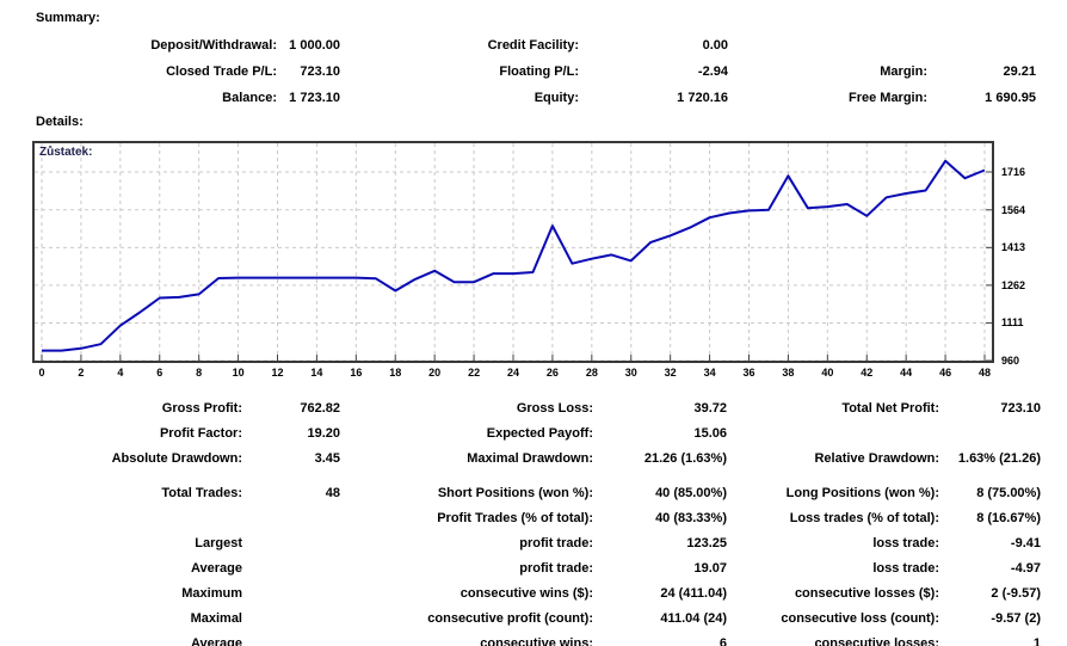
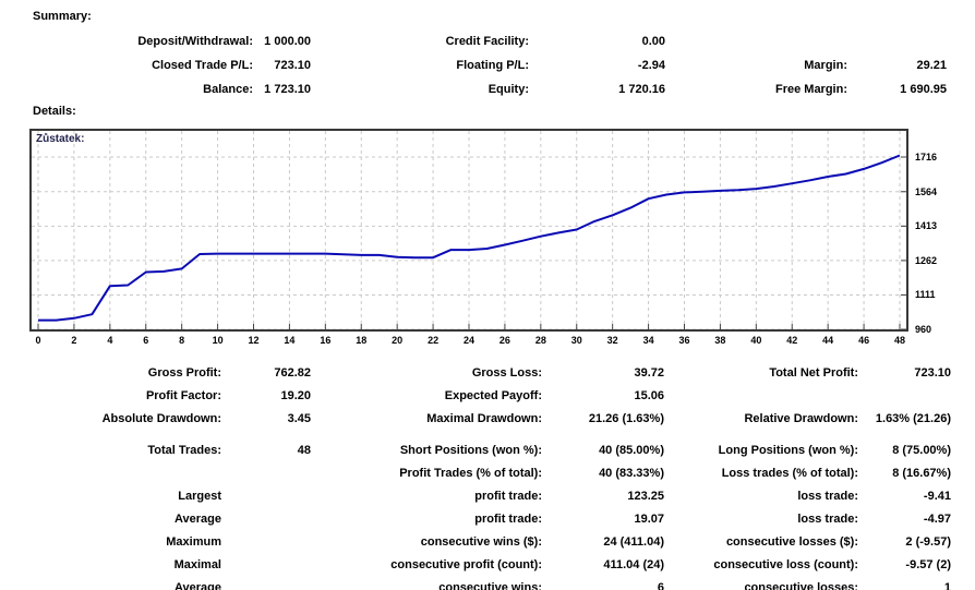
4: 1100 -> 1150
18: 1240 -> 1290
20: 1320 -> 1280
26: 1500 -> 1330
30: 1360 -> 1400
38: 1700 -> 1570
42: 1540 -> 1600
46: 1760 -> 1660
